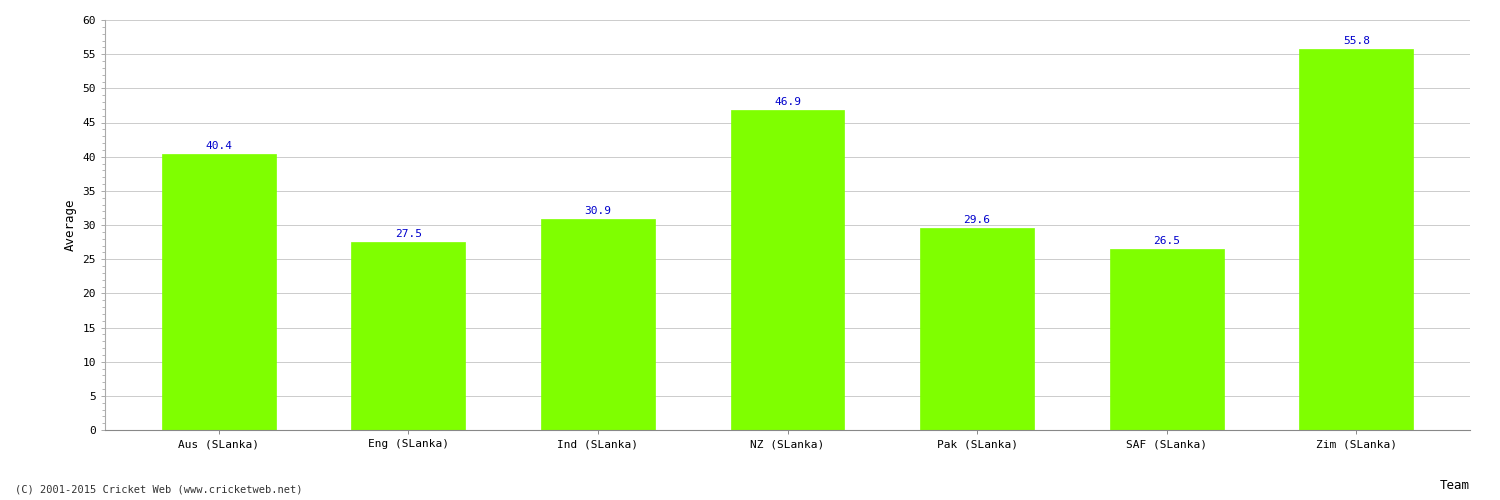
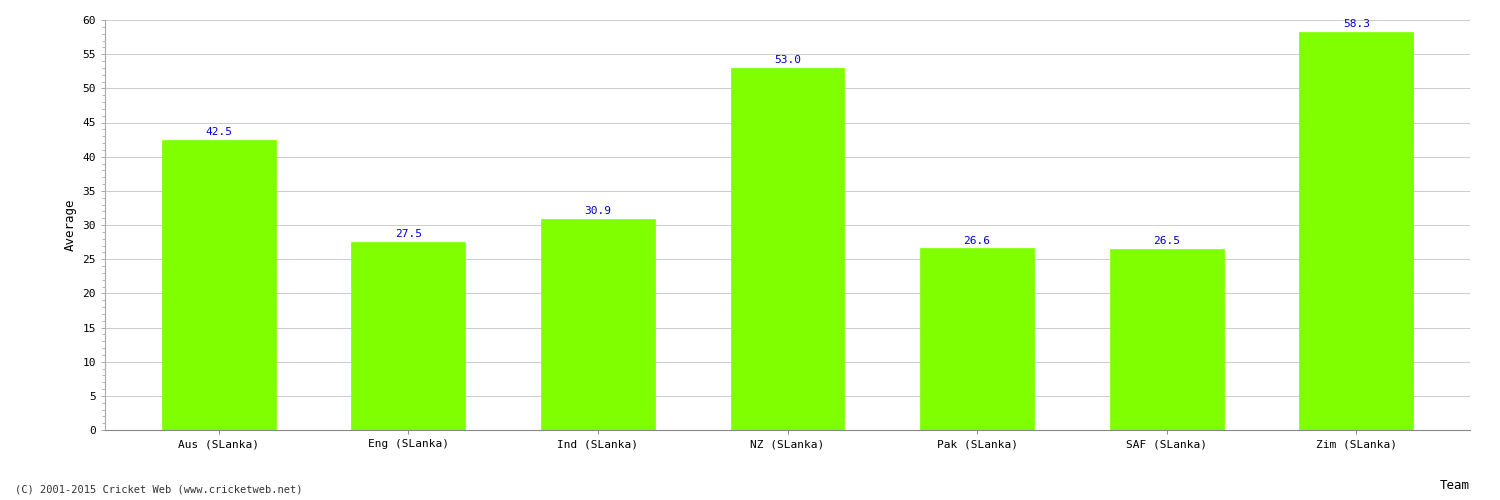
Aus (SLanka): 40.4 -> 42.5
NZ (SLanka): 46.9 -> 53.0
Pak (SLanka): 29.6 -> 26.6
Zim (SLanka): 55.8 -> 58.3
